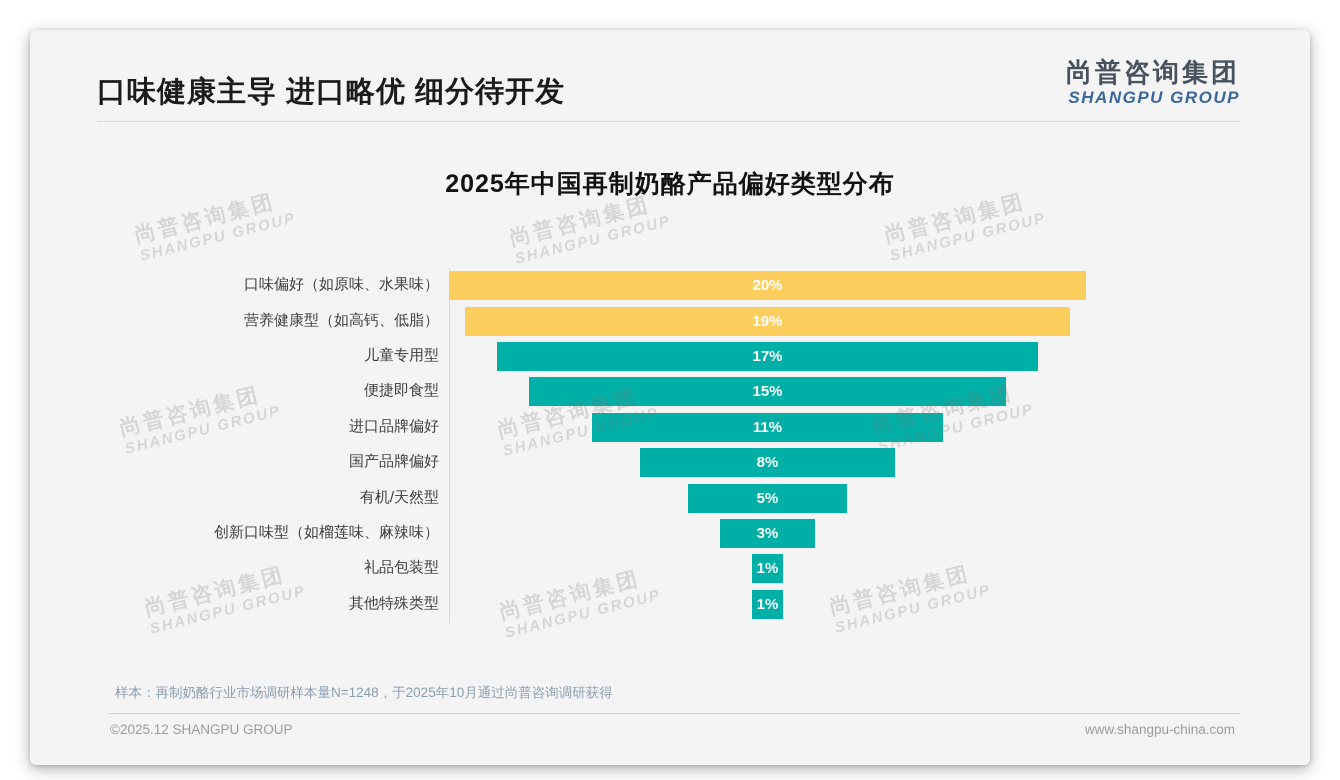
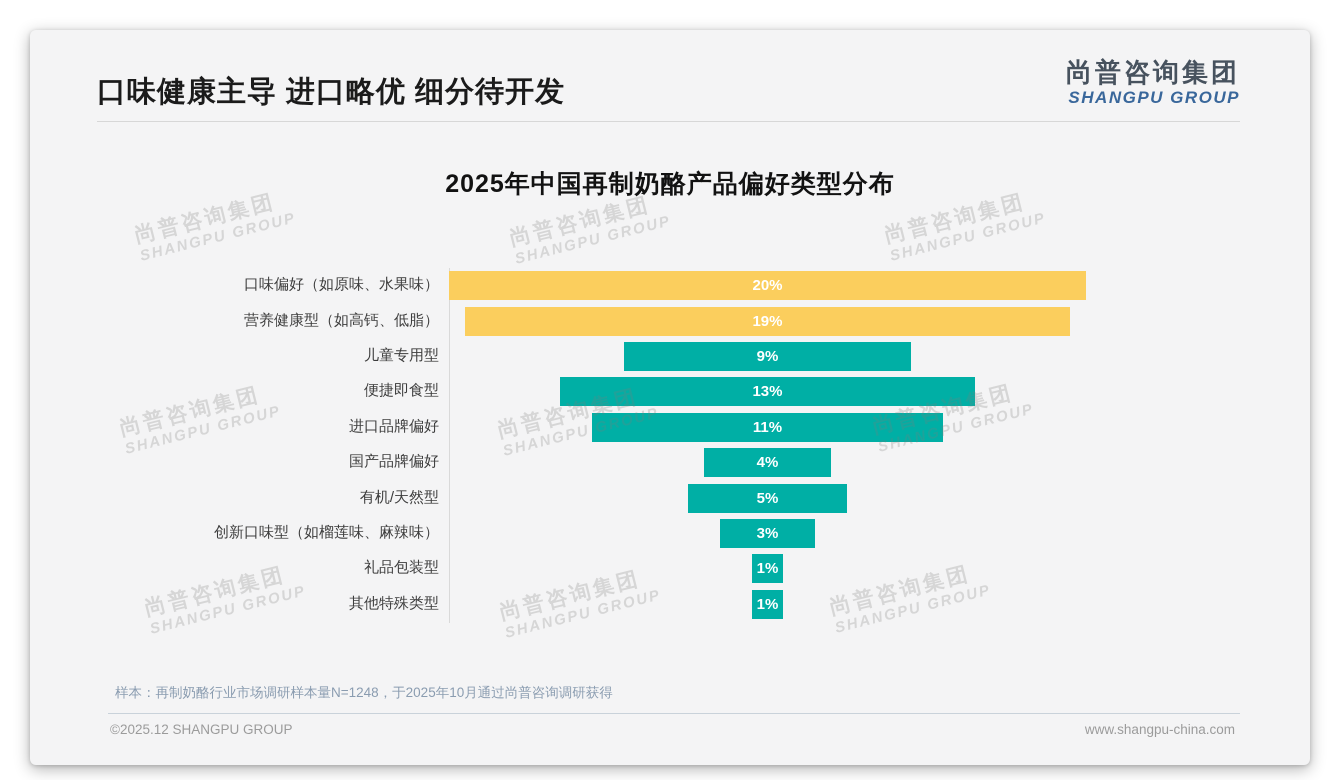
儿童专用型: 17% -> 9%
便捷即食型: 15% -> 13%
国产品牌偏好: 8% -> 4%
